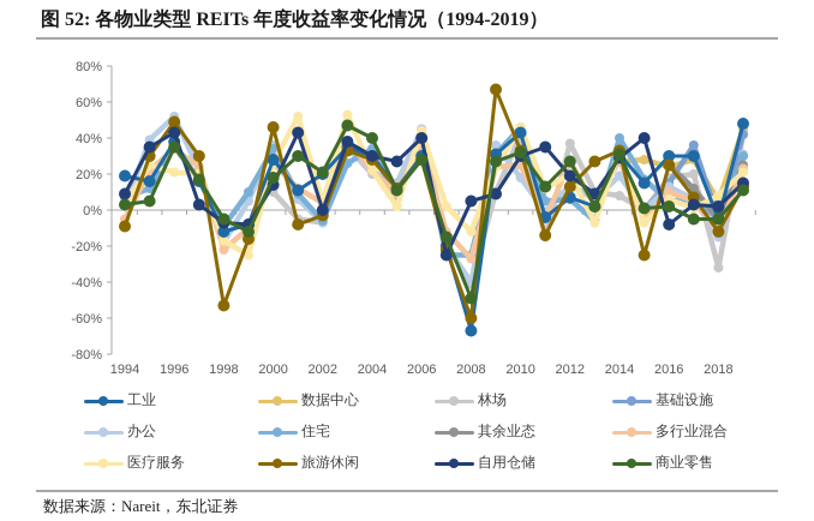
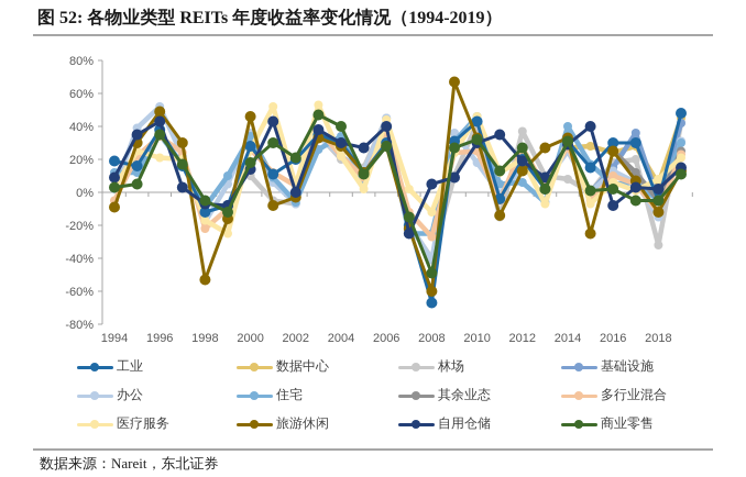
住宅/1994: 7% -> 12%
工业/2012: 7% -> 20%
办公/2014: 19% -> 25%
